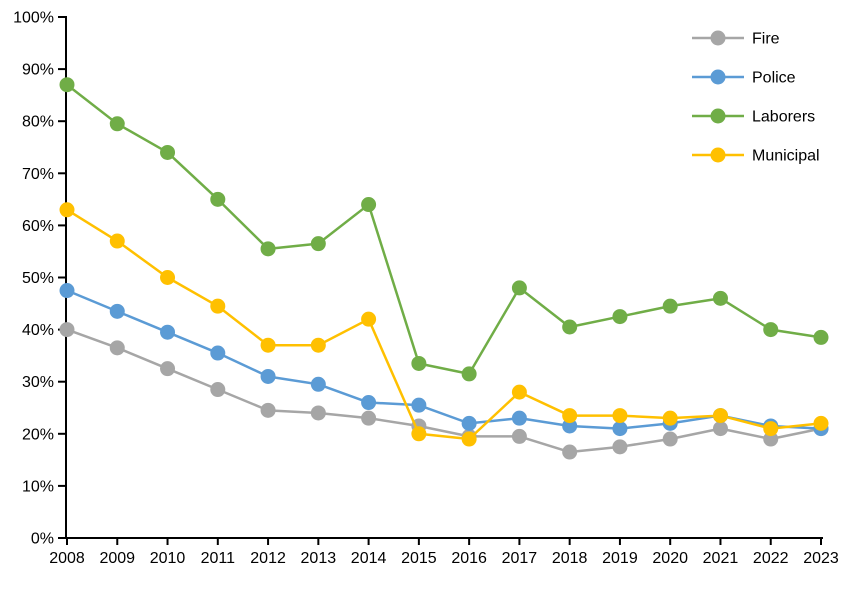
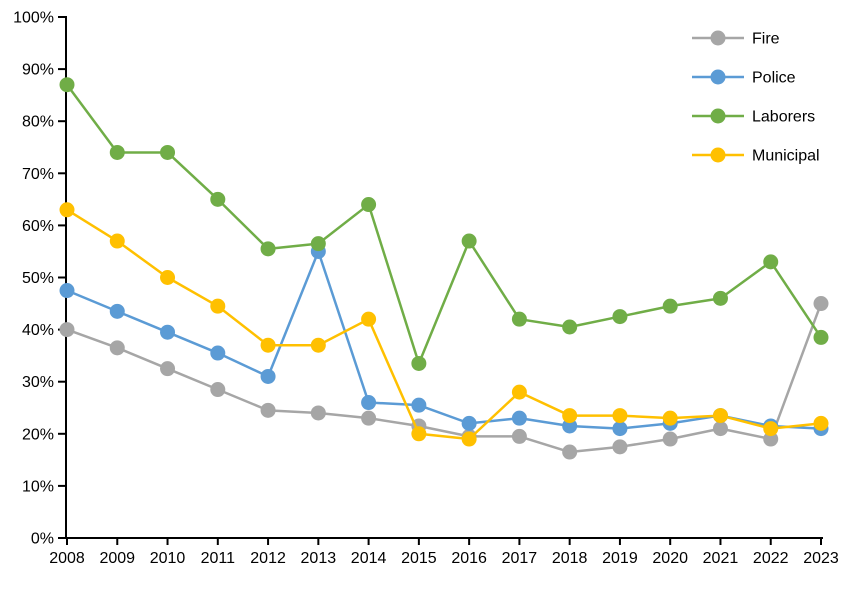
Laborers/2009: 80% -> 74%
Police/2013: 30% -> 55%
Laborers/2016: 32% -> 57%
Laborers/2017: 48% -> 42%
Laborers/2022: 40% -> 53%
Fire/2023: 21% -> 45%
